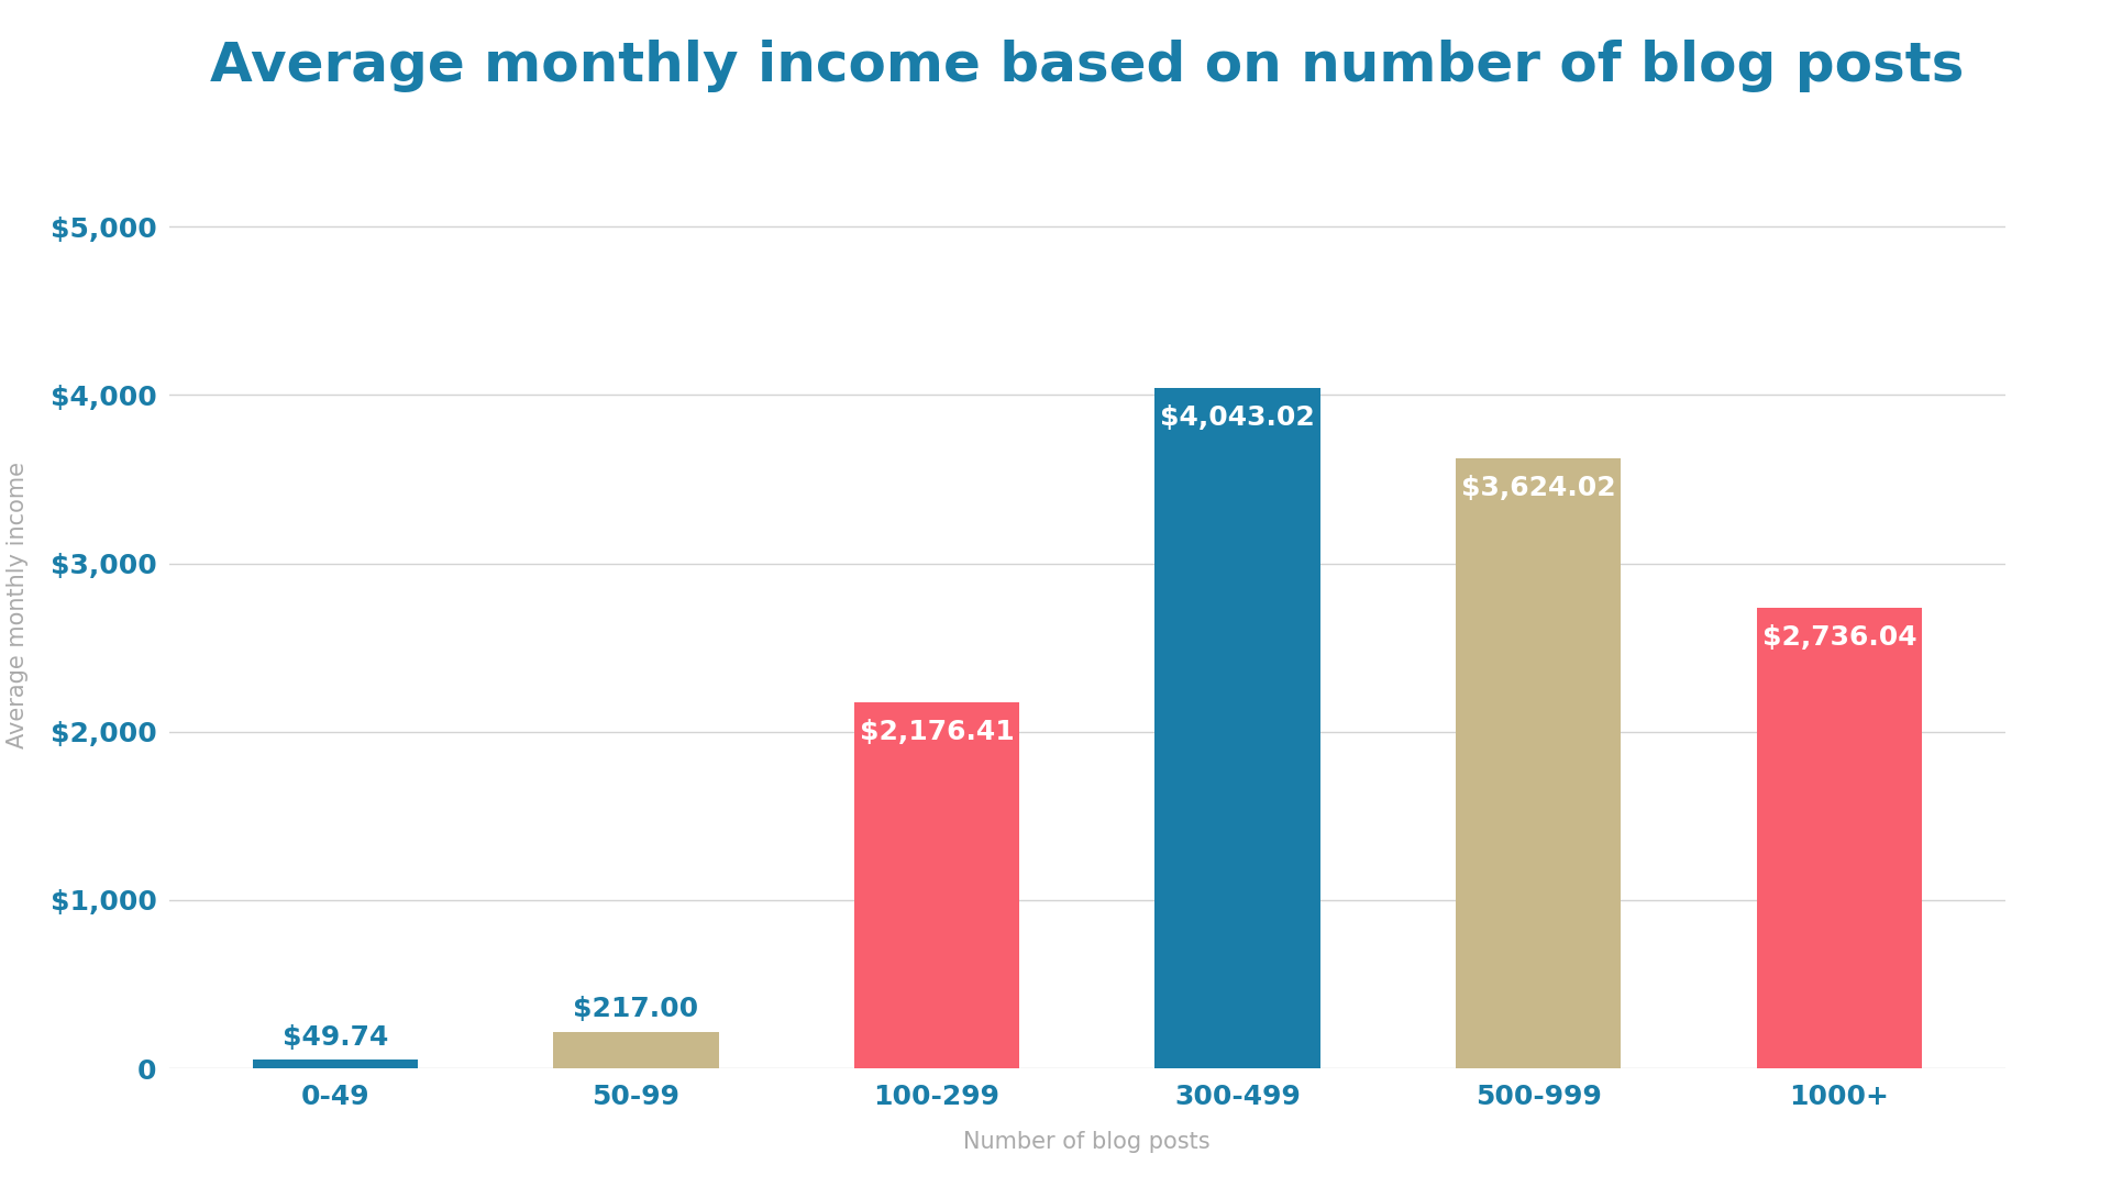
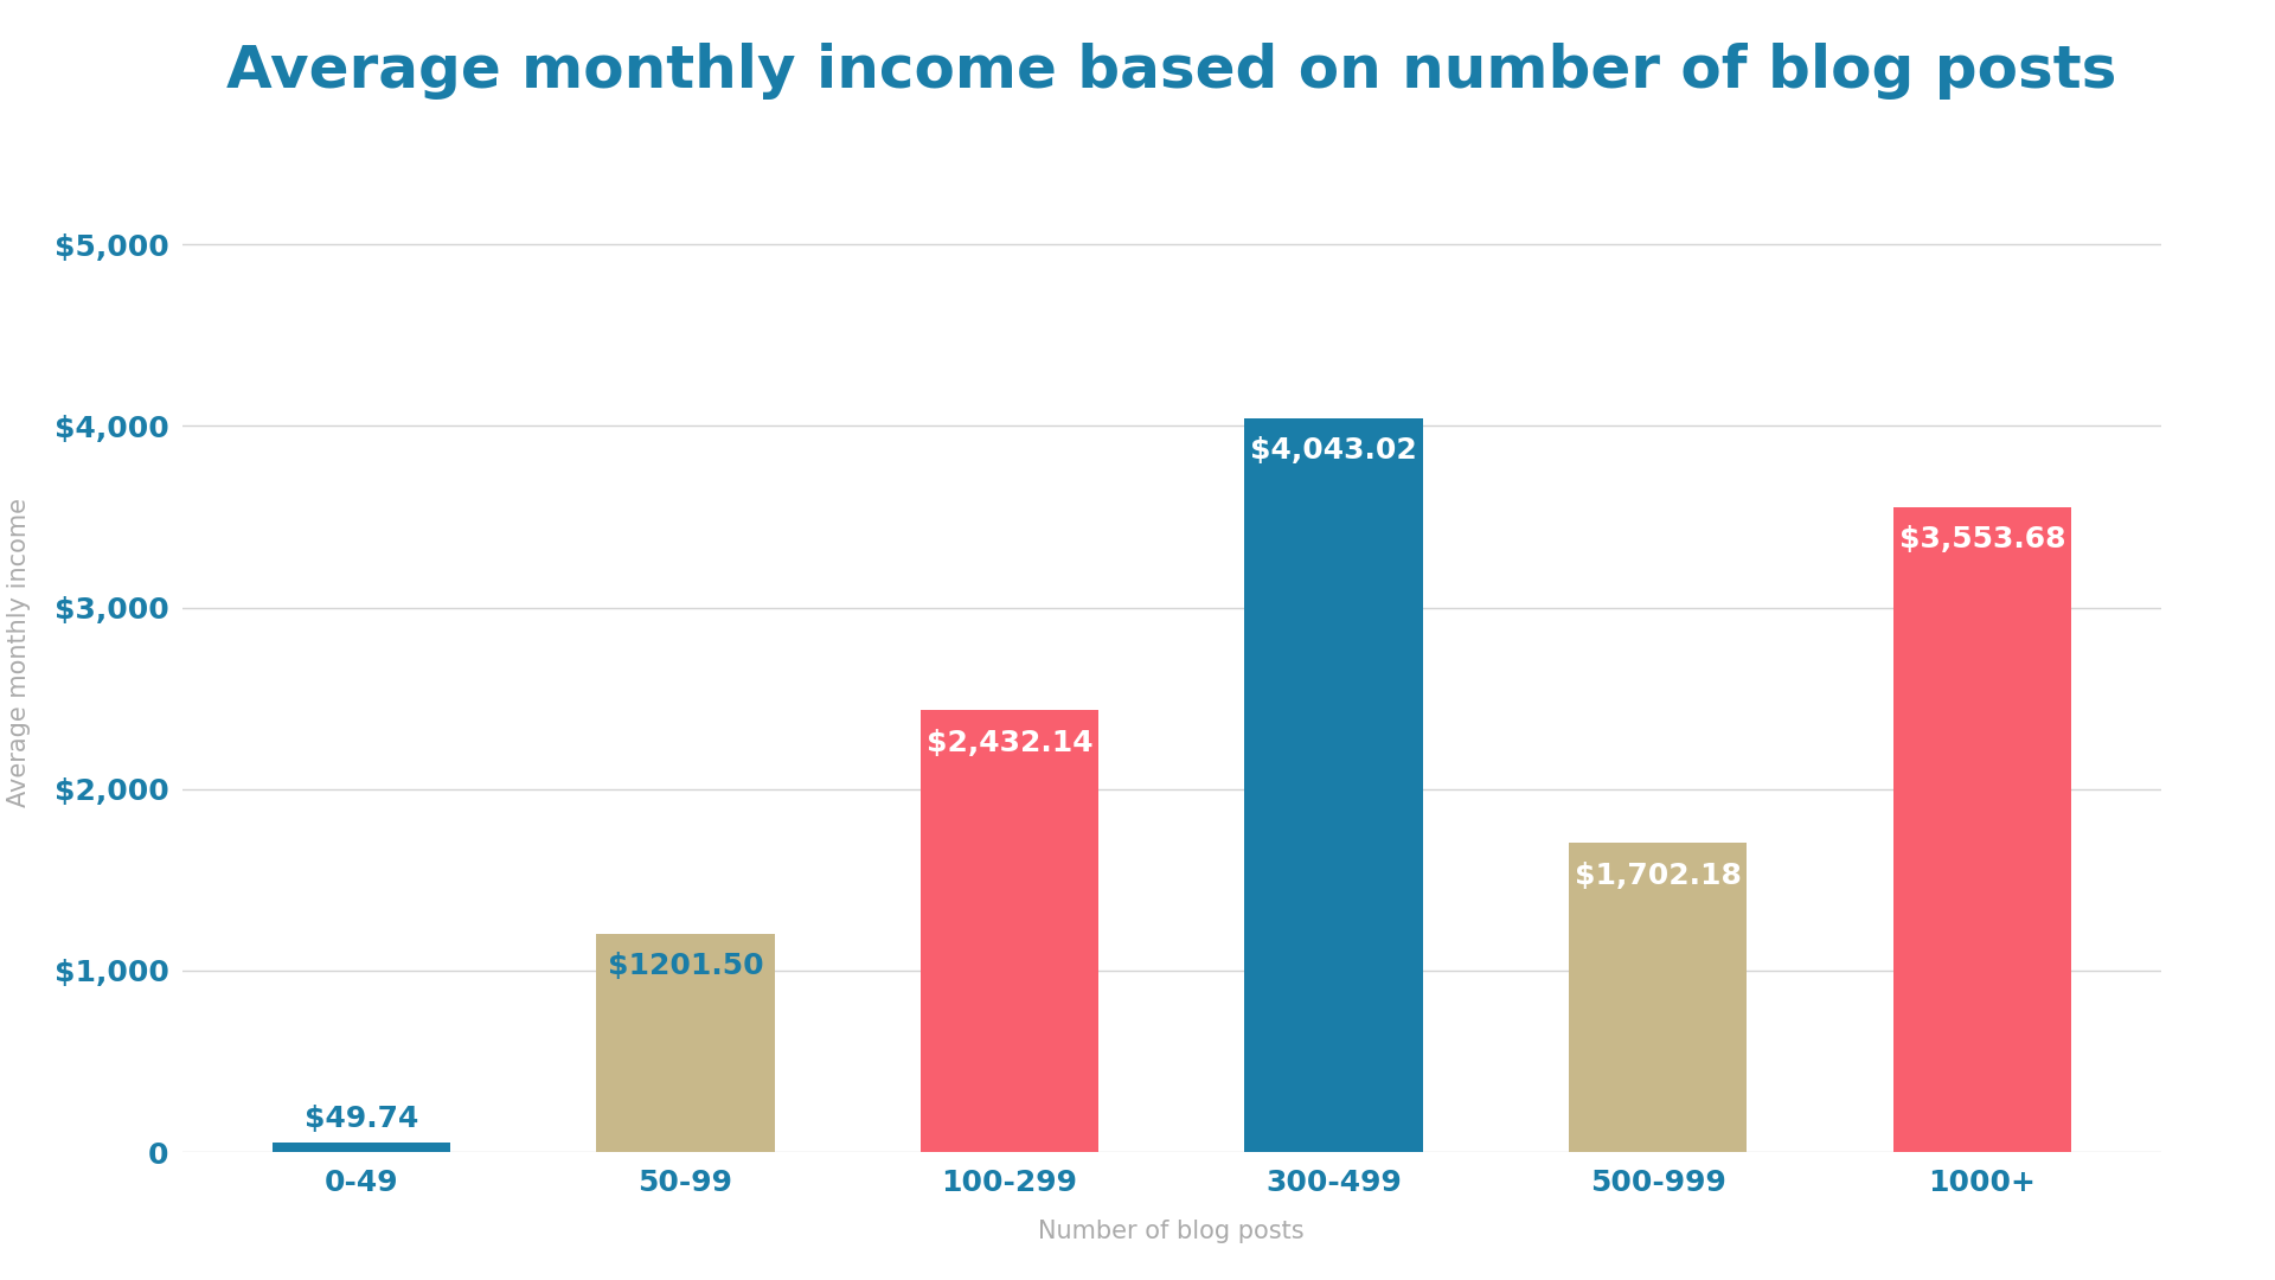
50-99: $217.00 -> $1201.50
100-299: $2,176.41 -> $2,432.14
500-999: $3,624.02 -> $1,702.18
1000+: $2,736.04 -> $3,553.68
